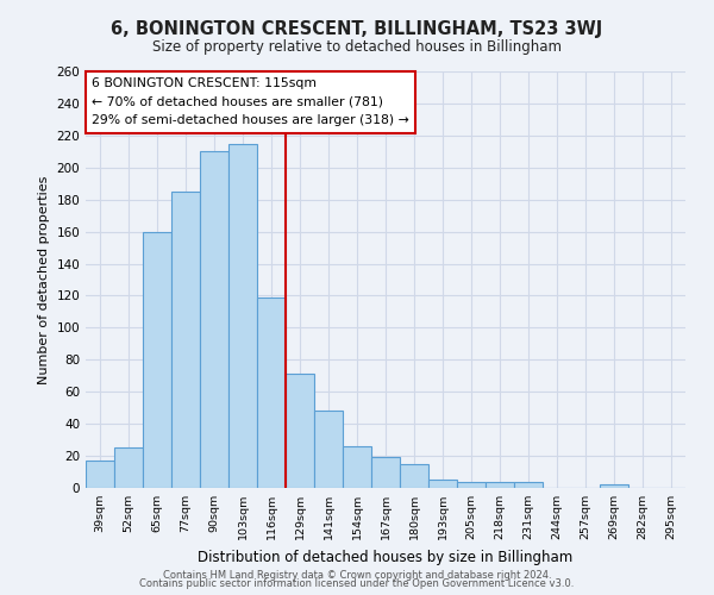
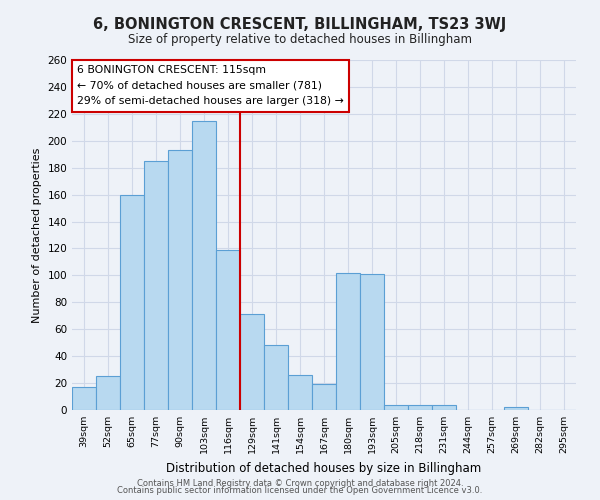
90sqm: 210 -> 193
180sqm: 15 -> 102
193sqm: 5 -> 101
